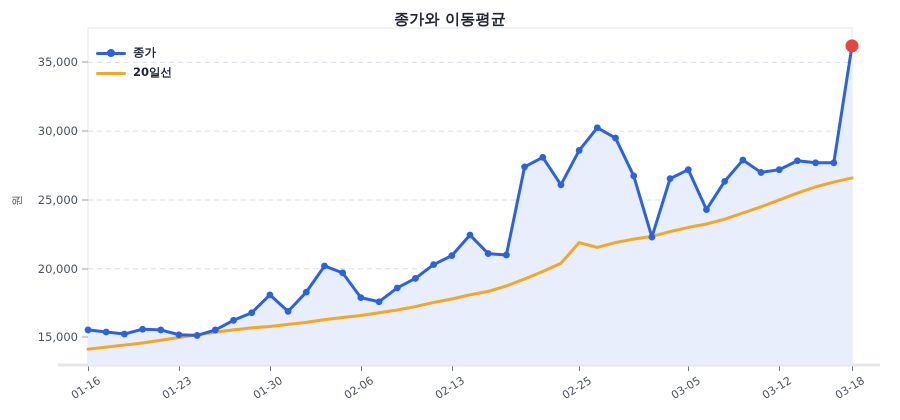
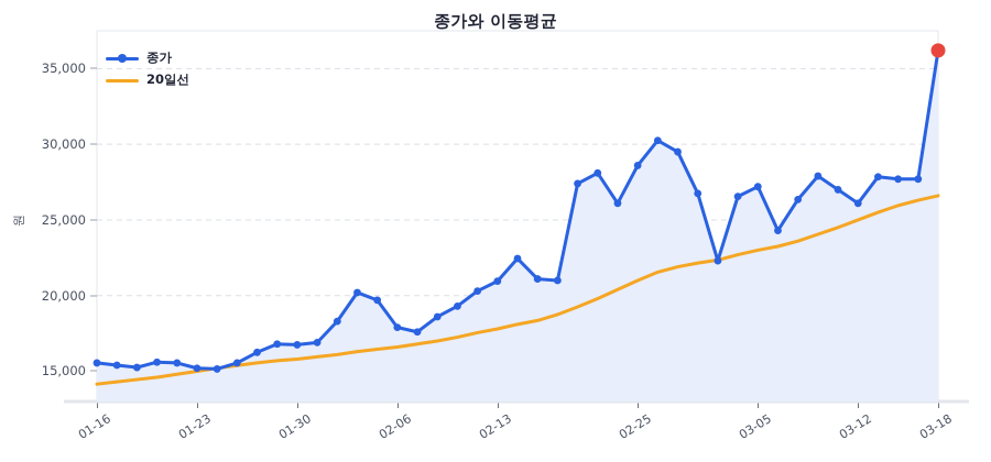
종가/01-30: 18100 -> 16800
20일선/02-25: 21900 -> 21000
종가/03-12: 27200 -> 26100
